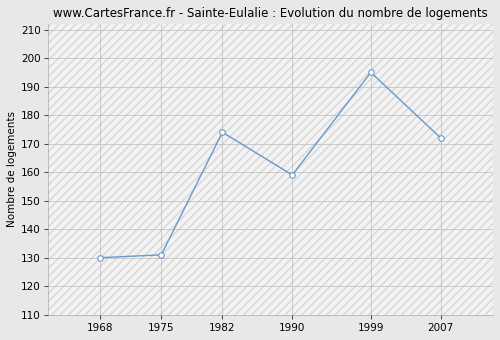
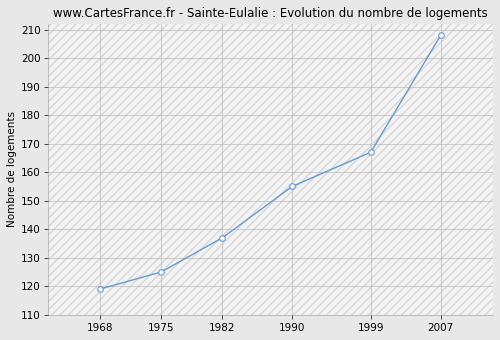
1968: 130 -> 119
1975: 131 -> 125
1982: 174 -> 137
1990: 159 -> 155
1999: 195 -> 167
2007: 172 -> 208
